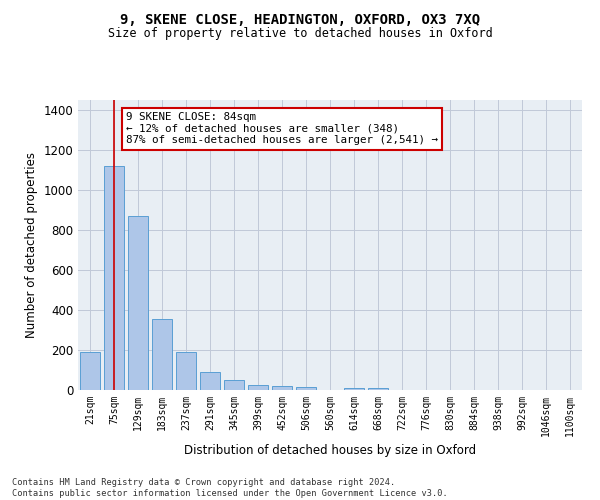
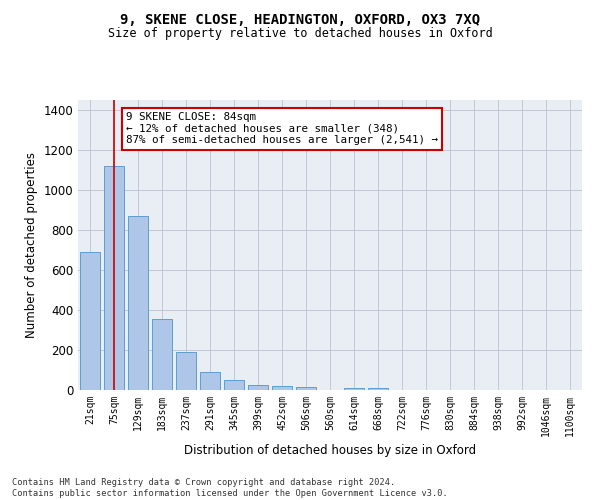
21sqm: 190 -> 690
